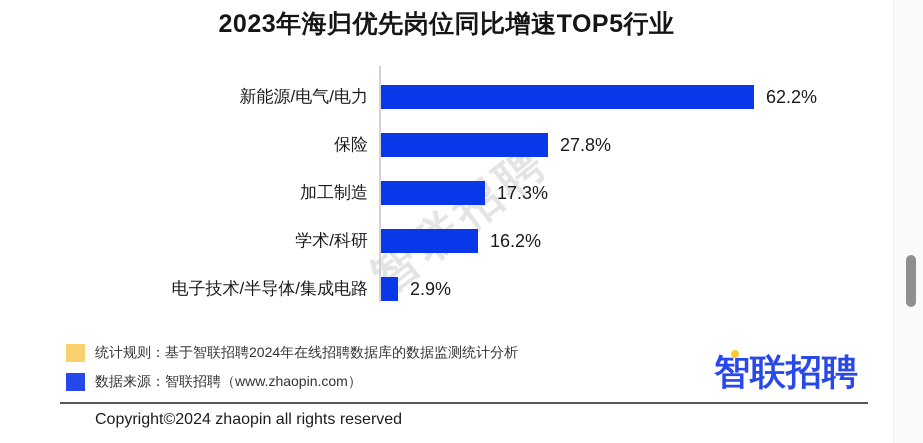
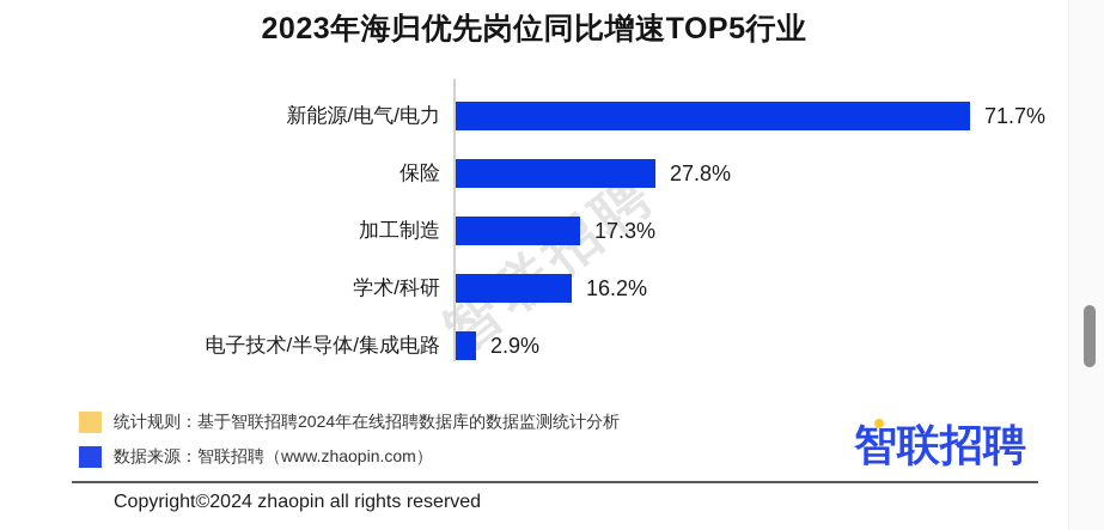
新能源/电气/电力: 62.2% -> 71.7%
